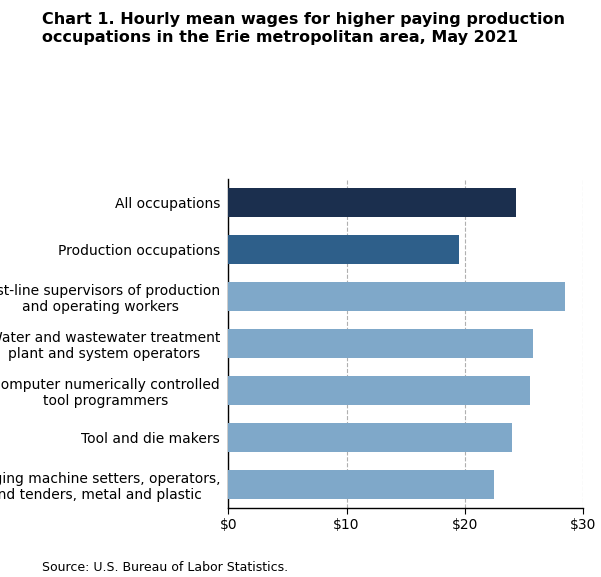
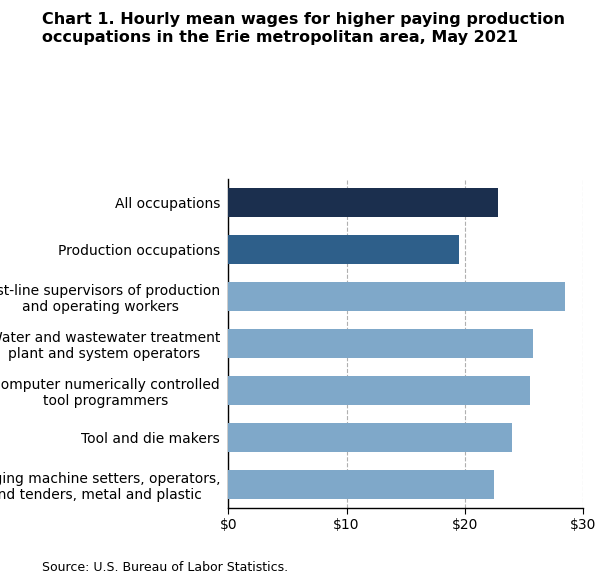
All occupations: $24.3 -> $22.8
